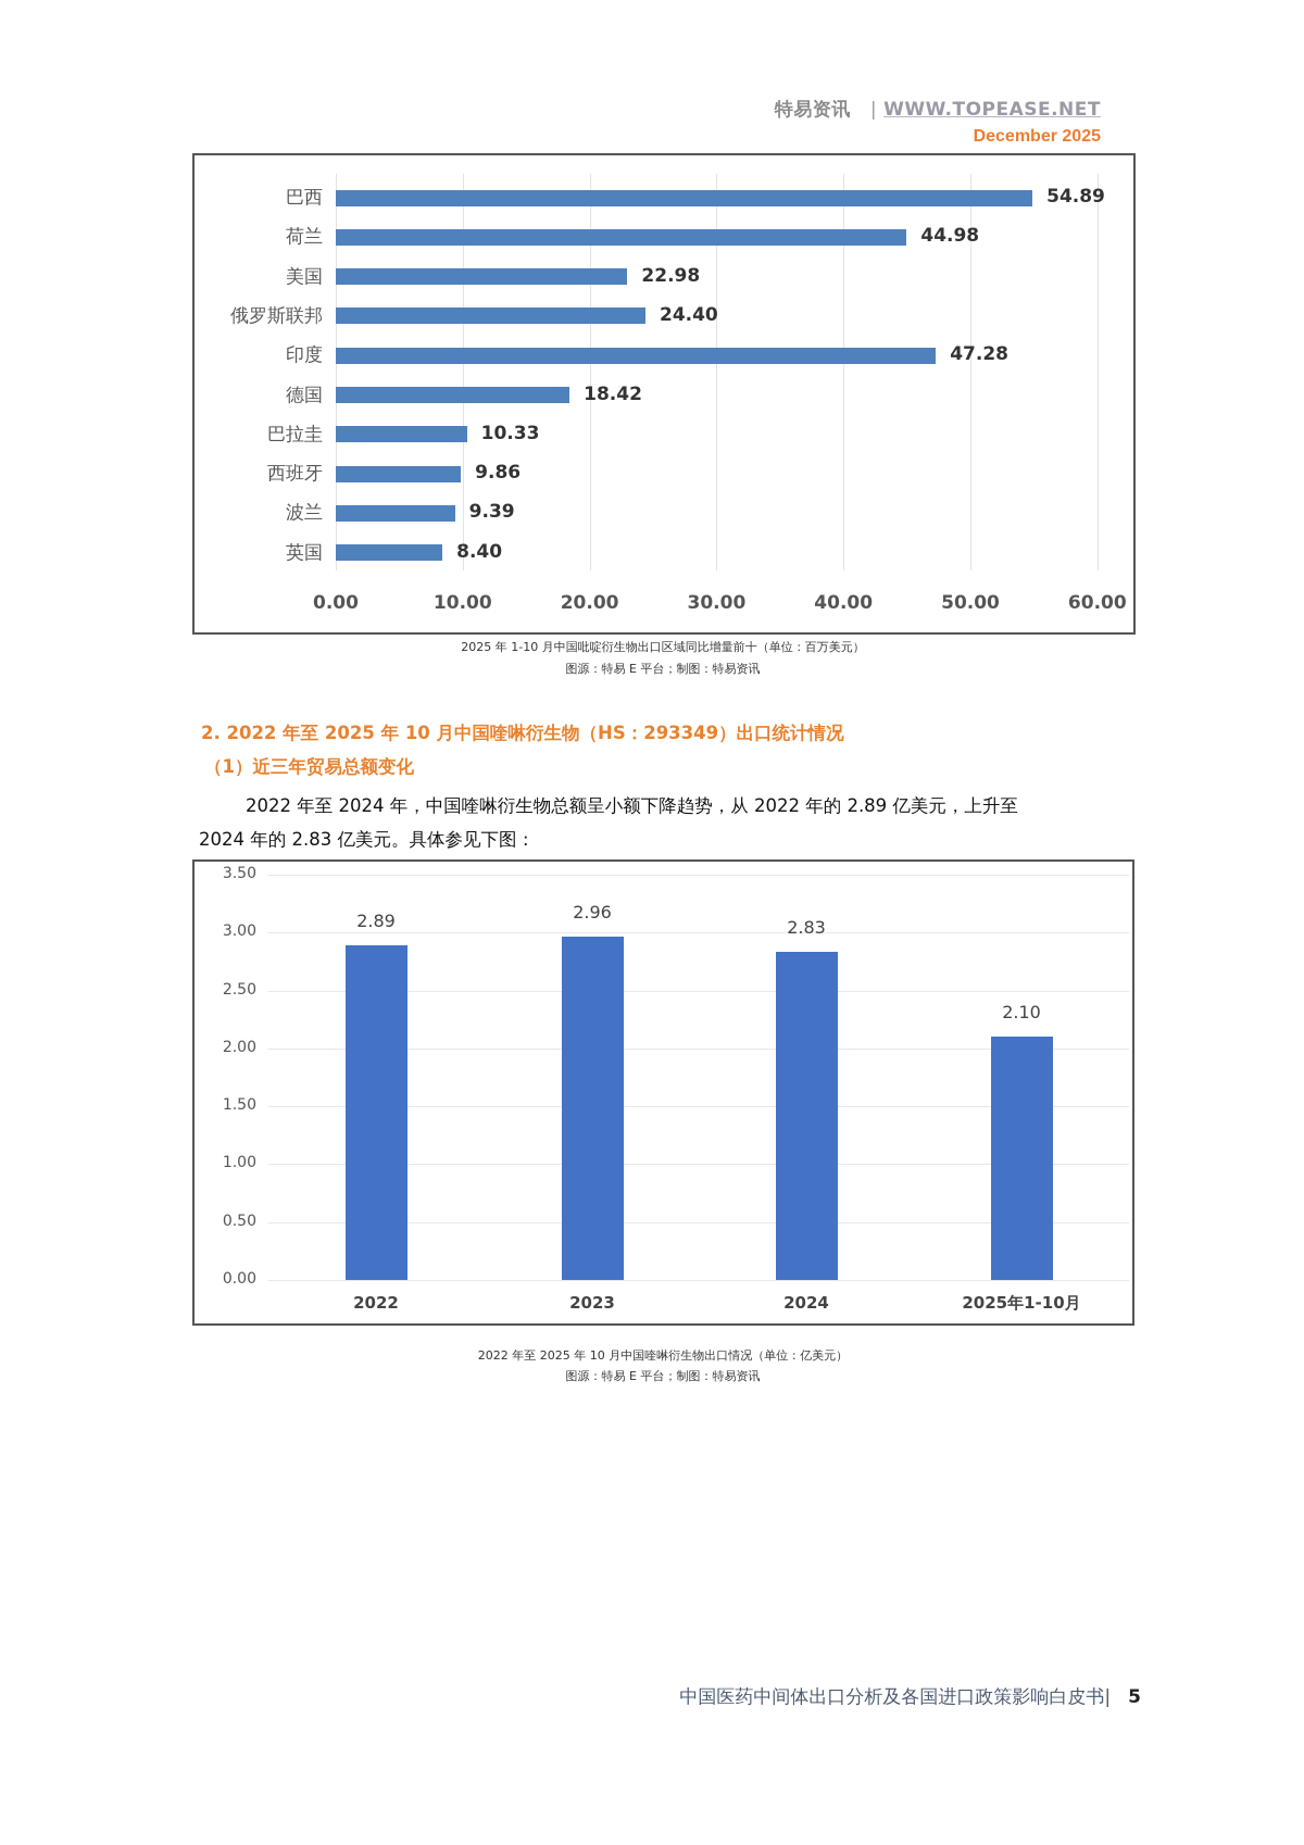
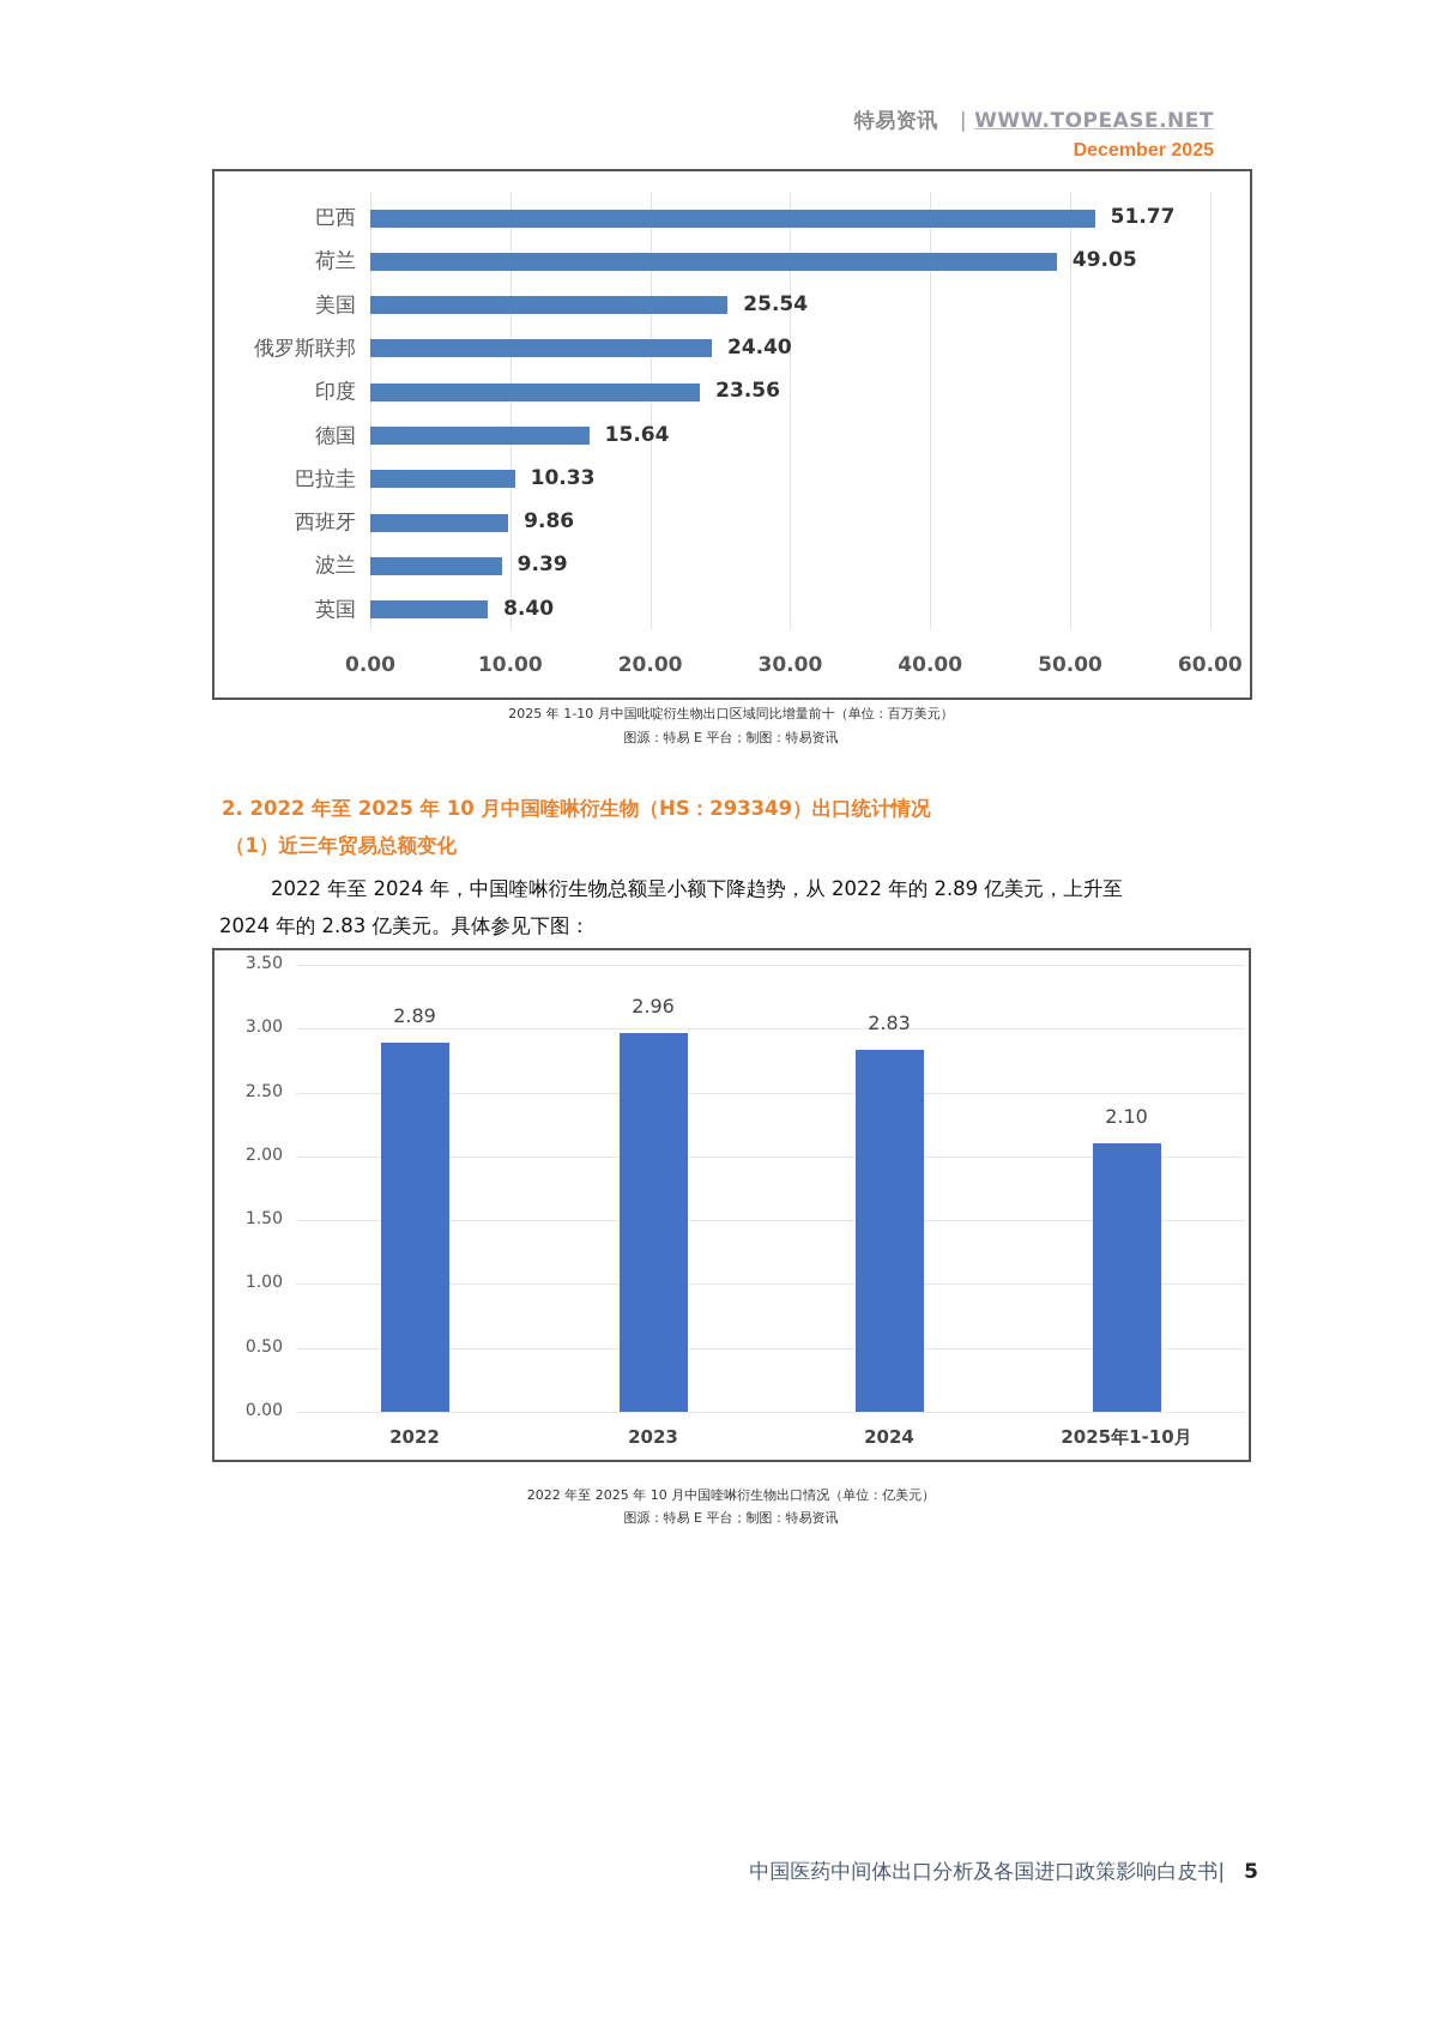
2025 年 1-10 月中国吡啶衍生物出口区域同比增量前十（单位：百万美元）/巴西: 54.89 -> 51.77
2025 年 1-10 月中国吡啶衍生物出口区域同比增量前十（单位：百万美元）/荷兰: 44.98 -> 49.05
2025 年 1-10 月中国吡啶衍生物出口区域同比增量前十（单位：百万美元）/美国: 22.98 -> 25.54
2025 年 1-10 月中国吡啶衍生物出口区域同比增量前十（单位：百万美元）/印度: 47.28 -> 23.56
2025 年 1-10 月中国吡啶衍生物出口区域同比增量前十（单位：百万美元）/德国: 18.42 -> 15.64
